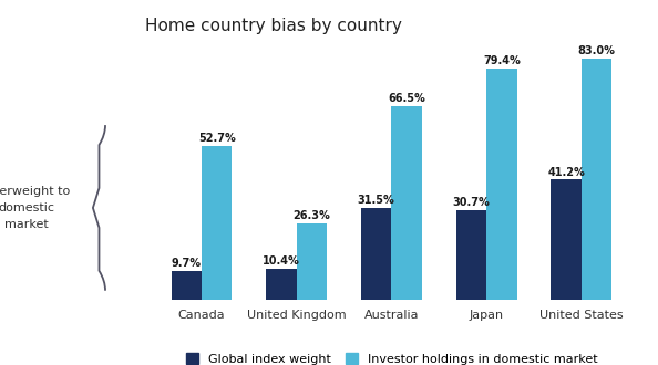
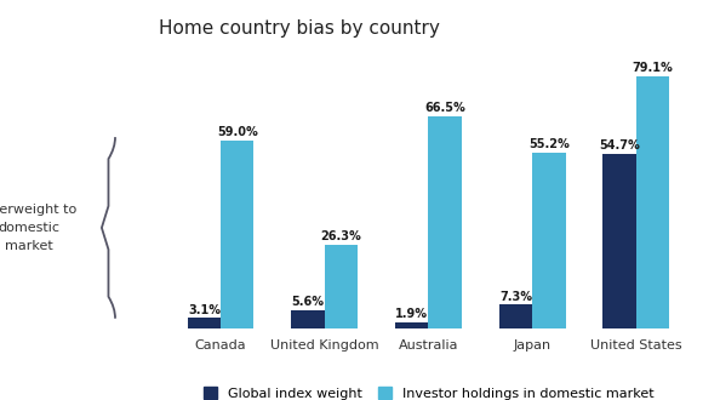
Global index weight/Canada: 9.7% -> 3.1%
Investor holdings in domestic market/Canada: 52.7% -> 59.0%
Global index weight/United Kingdom: 10.4% -> 5.6%
Global index weight/Australia: 31.5% -> 1.9%
Global index weight/Japan: 30.7% -> 7.3%
Investor holdings in domestic market/Japan: 79.4% -> 55.2%
Global index weight/United States: 41.2% -> 54.7%
Investor holdings in domestic market/United States: 83.0% -> 79.1%
